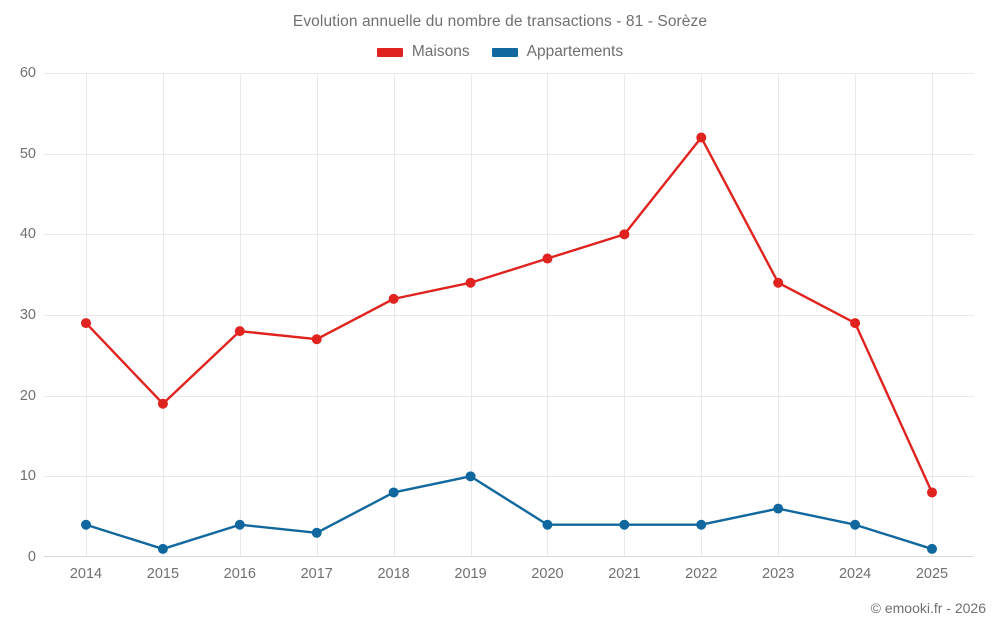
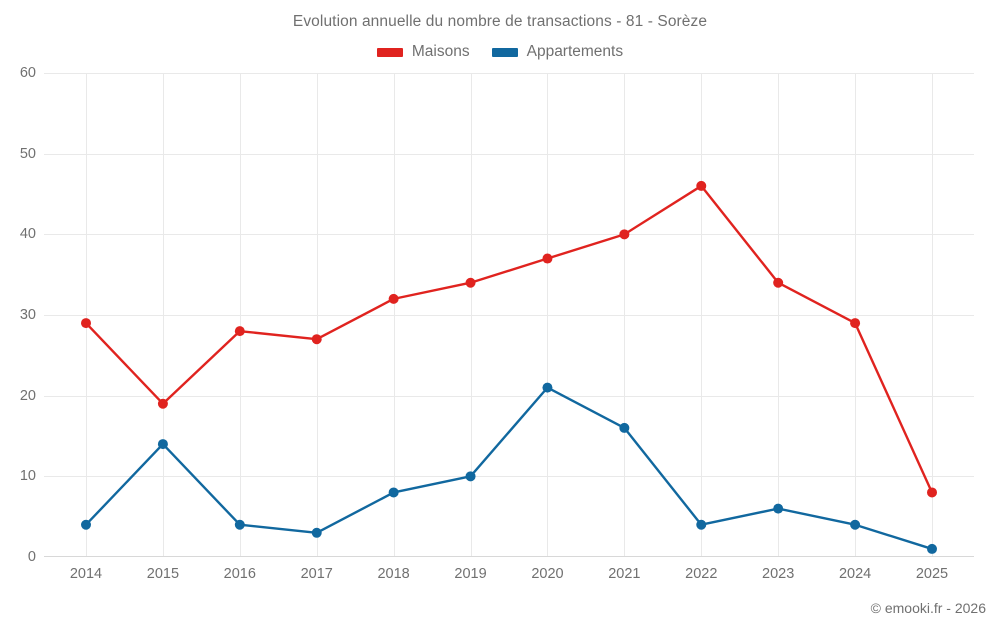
Appartements/2015: 1 -> 14
Appartements/2020: 4 -> 21
Appartements/2021: 4 -> 16
Maisons/2022: 52 -> 46
